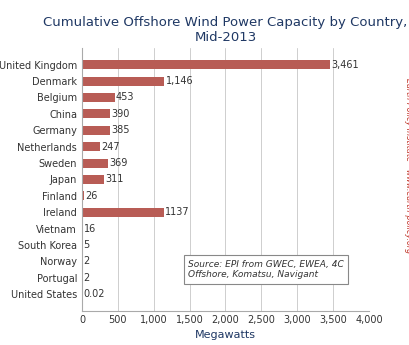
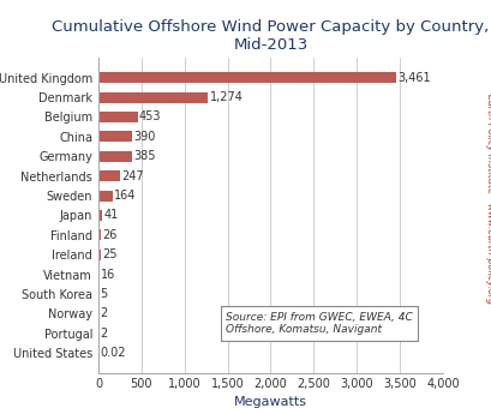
Denmark: 1,146 -> 1,274
Sweden: 369 -> 164
Japan: 311 -> 41
Ireland: 1137 -> 25
